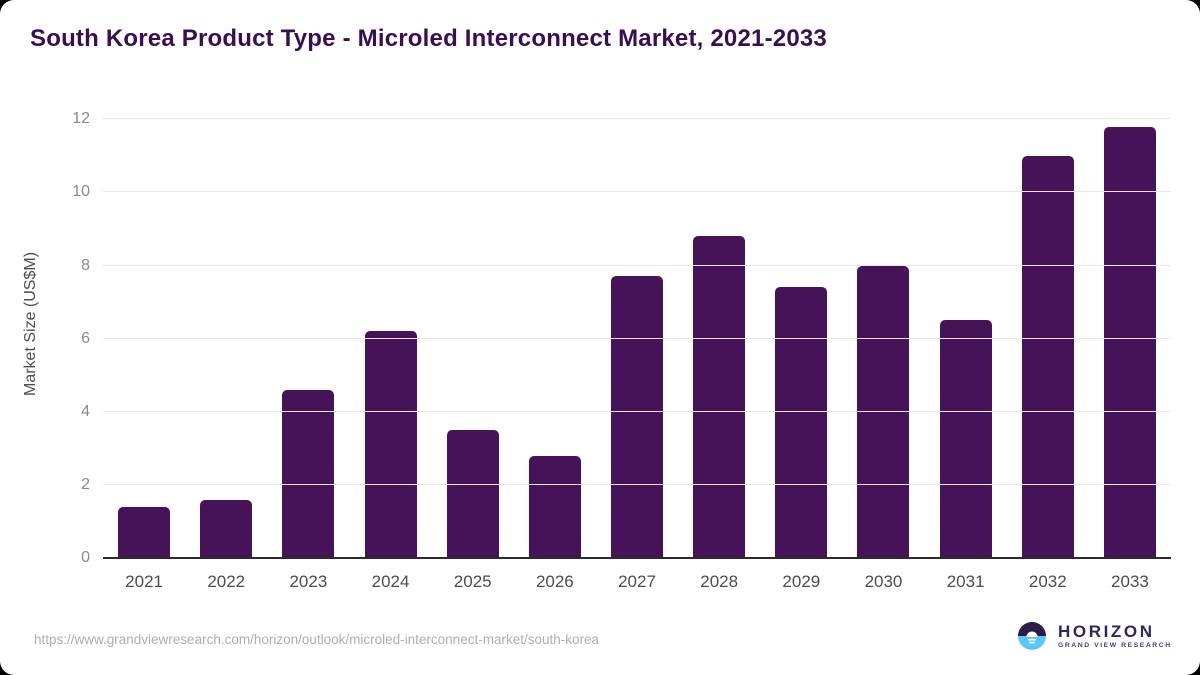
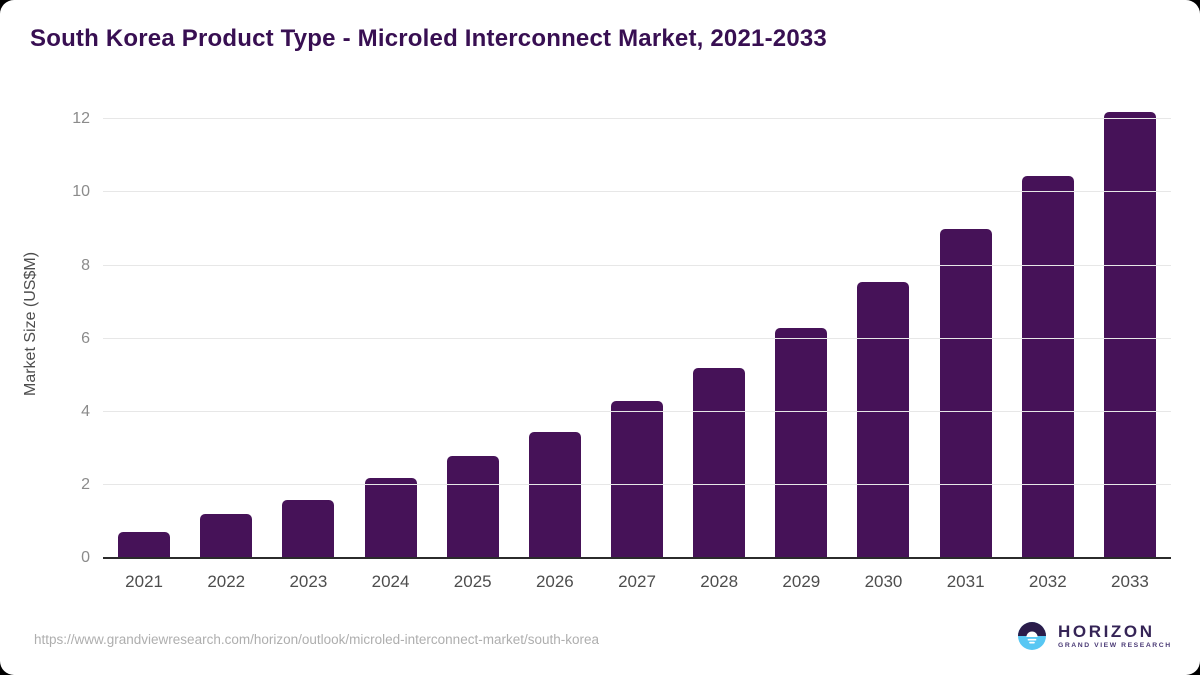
2021: 1.4 -> 0.7
2022: 1.6 -> 1.2
2023: 4.6 -> 1.6
2024: 6.2 -> 2.2
2025: 3.5 -> 2.8
2026: 2.8 -> 3.5
2027: 7.7 -> 4.3
2028: 8.8 -> 5.2
2029: 7.4 -> 6.3
2030: 8.0 -> 7.5
2031: 6.5 -> 9.0
2032: 11.0 -> 10.4
2033: 11.8 -> 12.2
